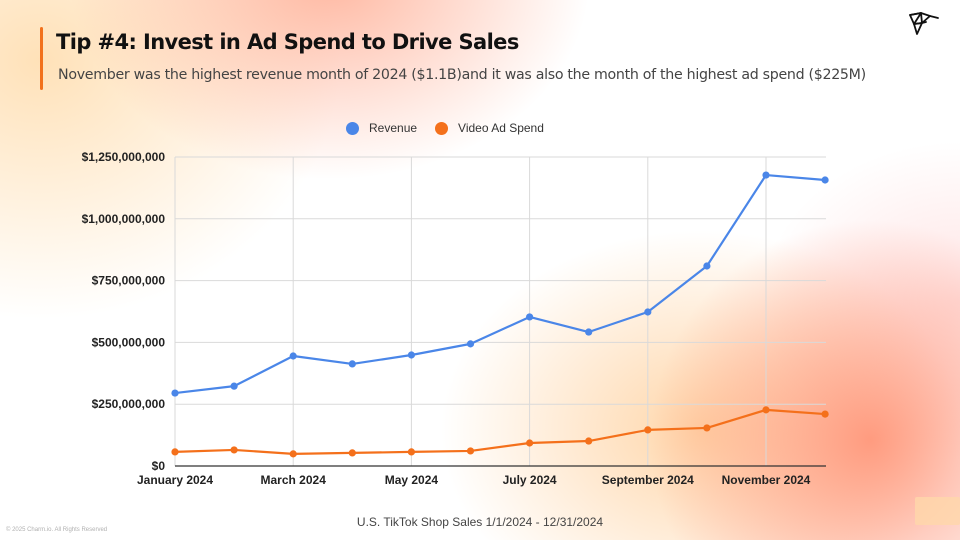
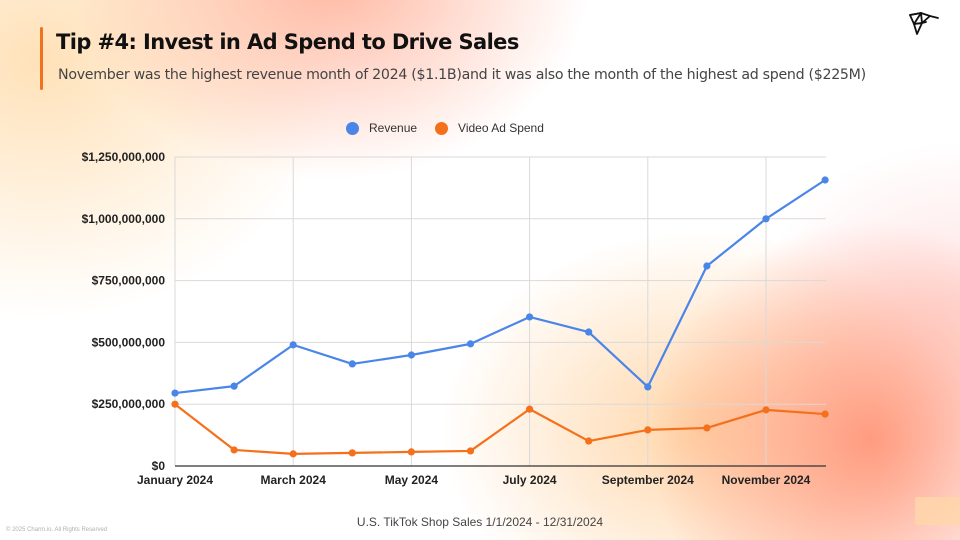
Video Ad Spend/January 2024: $60000000 -> $250000000
Revenue/March 2024: $440000000 -> $490000000
Video Ad Spend/July 2024: $90000000 -> $230000000
Revenue/September 2024: $620000000 -> $320000000
Revenue/November 2024: $1180000000 -> $1000000000
